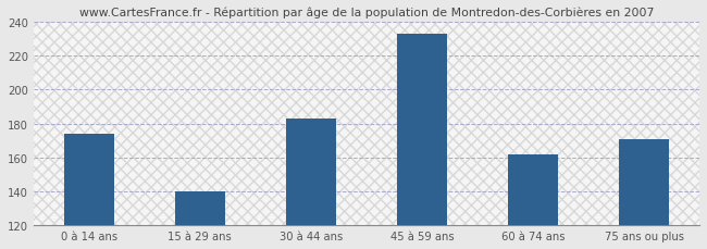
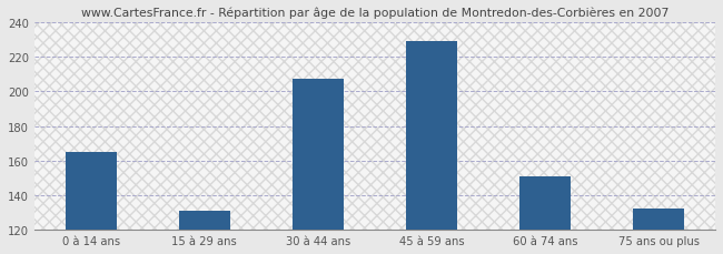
0 à 14 ans: 174 -> 165
15 à 29 ans: 140 -> 131
30 à 44 ans: 183 -> 207
45 à 59 ans: 233 -> 229
60 à 74 ans: 162 -> 151
75 ans ou plus: 171 -> 132
